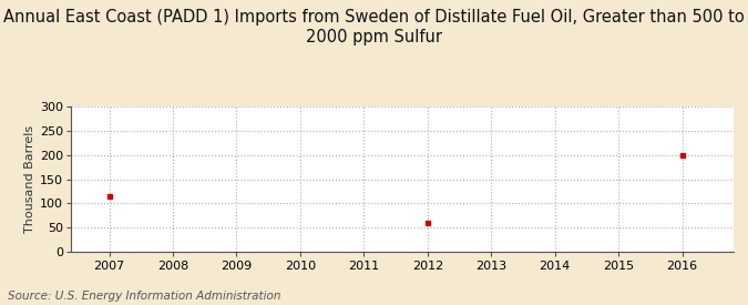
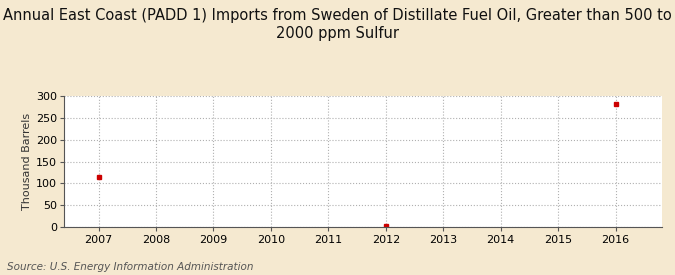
2012: 60 -> 2
2016: 200 -> 283
